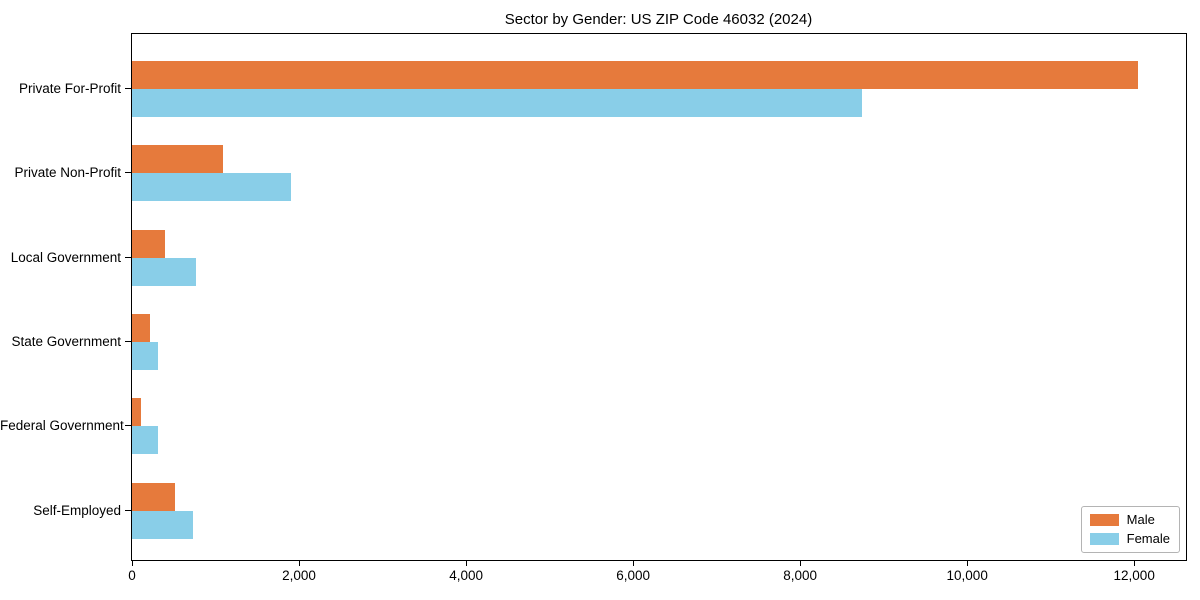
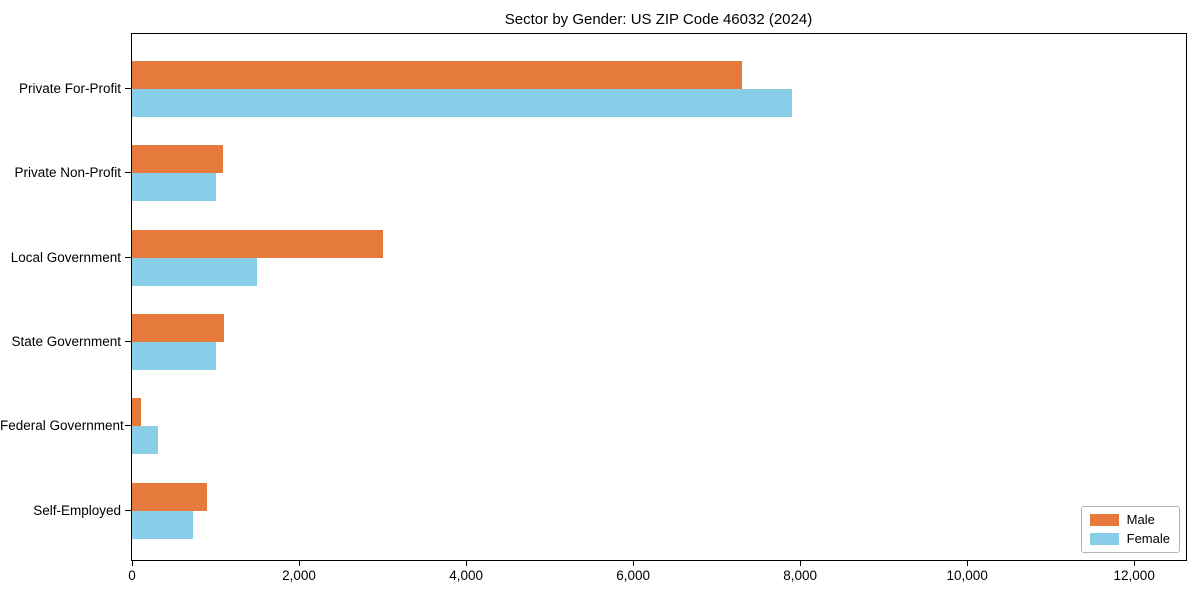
Male/Private For-Profit: 12000 -> 7300
Female/Private For-Profit: 8700 -> 7900
Female/Private Non-Profit: 1900 -> 1000
Male/Local Government: 400 -> 3000
Female/Local Government: 800 -> 1500
Male/State Government: 200 -> 1100
Female/State Government: 300 -> 1000
Male/Self-Employed: 500 -> 900
